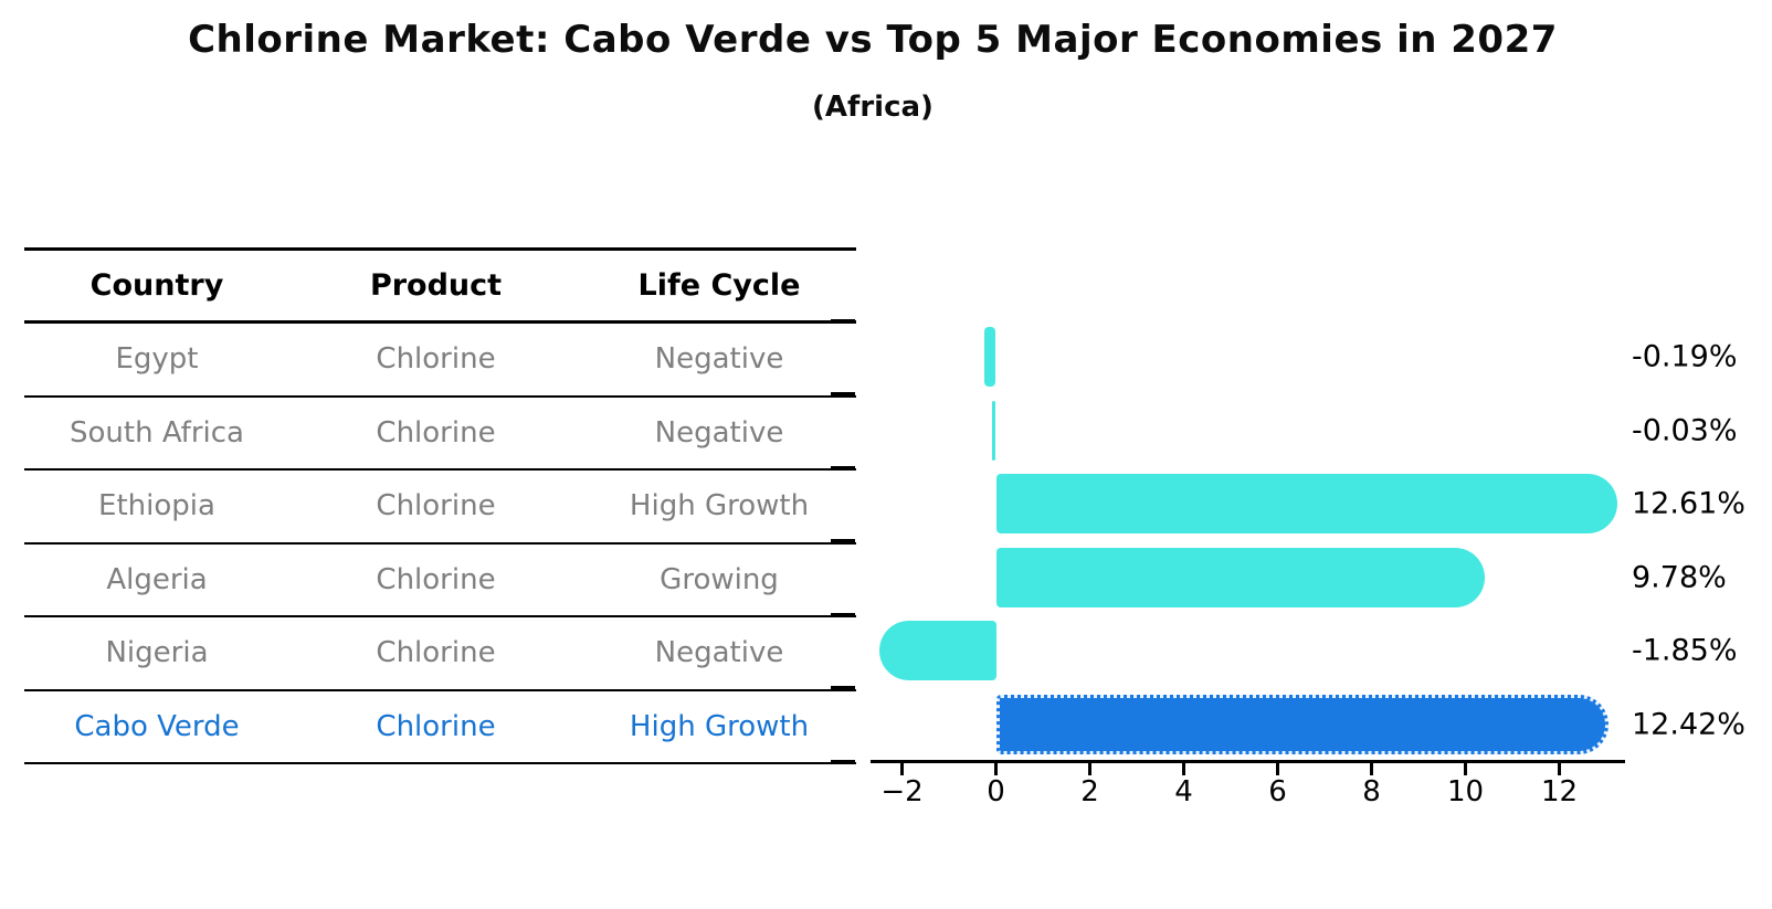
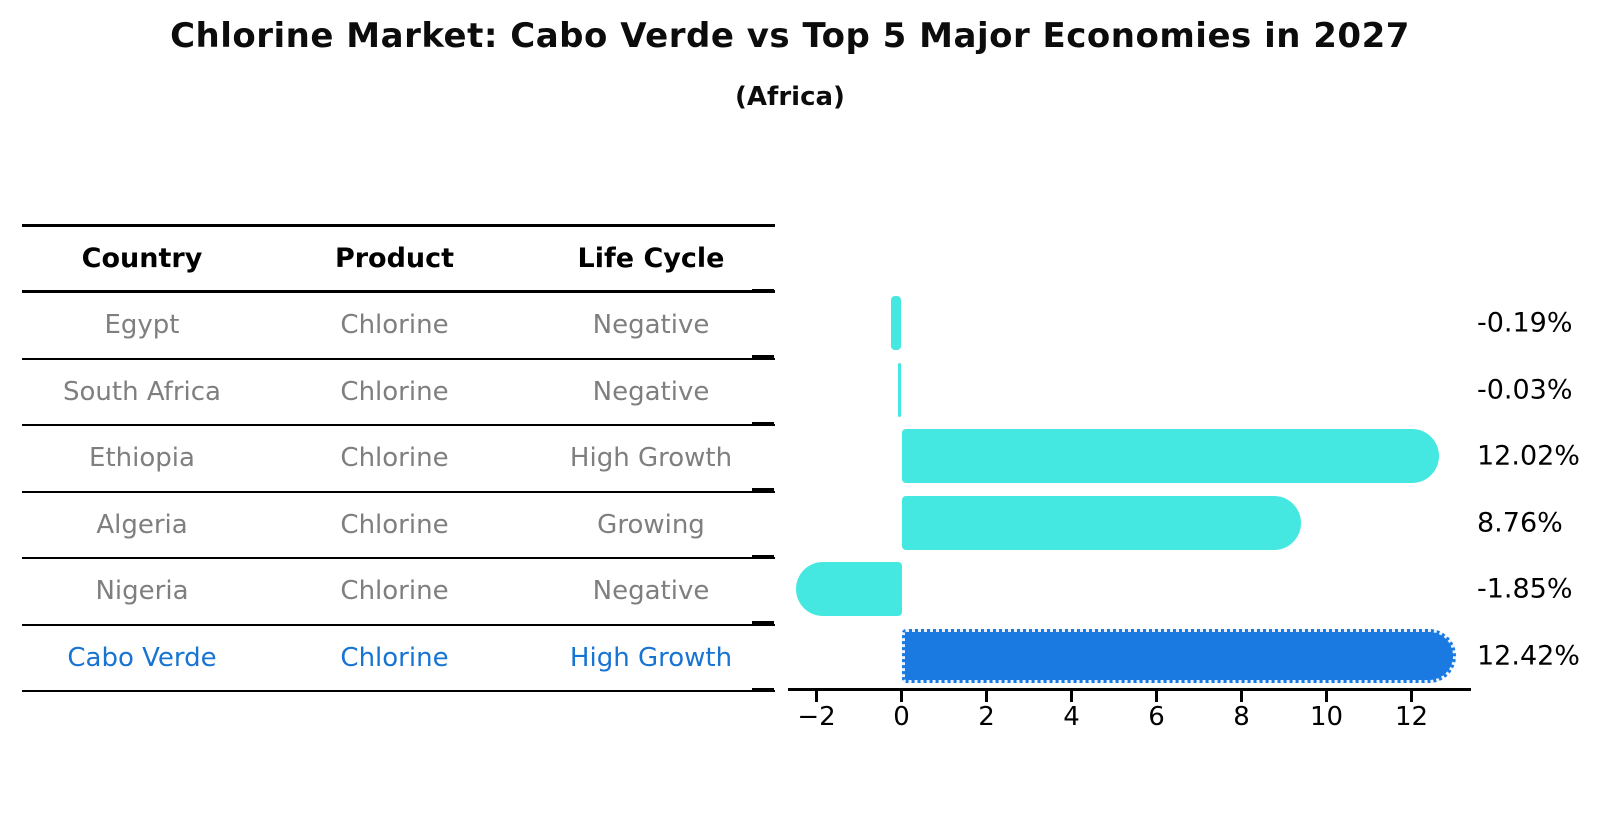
Ethiopia: 12.61% -> 12.02%
Algeria: 9.78% -> 8.76%
